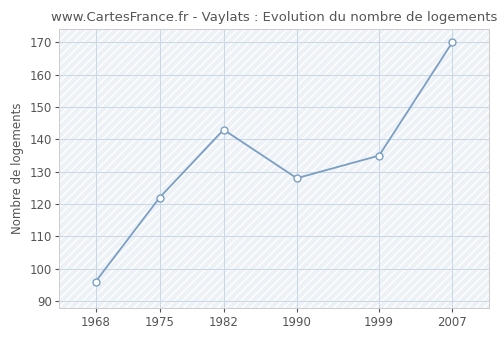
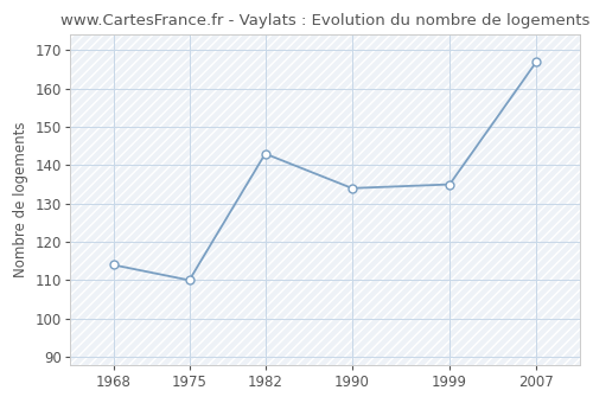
1968: 96 -> 114
1975: 122 -> 110
1990: 128 -> 134
2007: 170 -> 167
